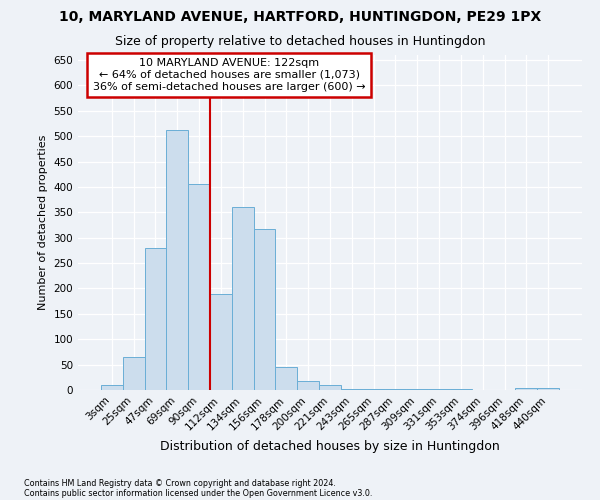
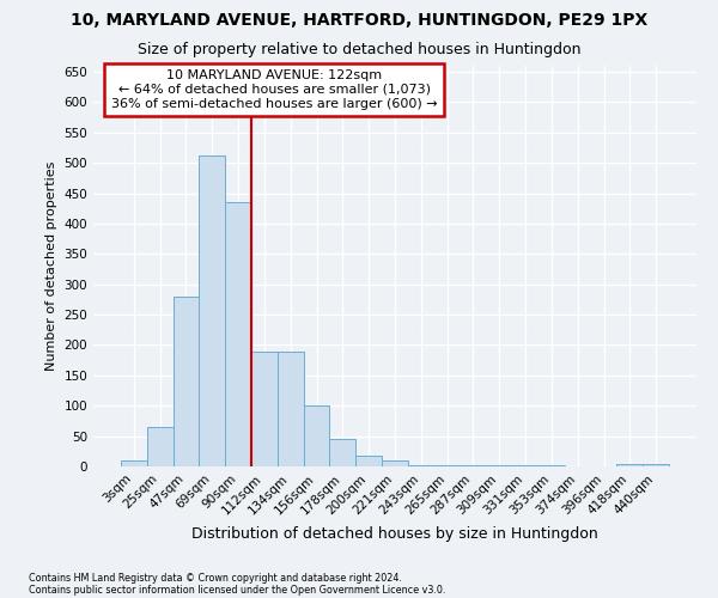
90sqm: 406 -> 435
134sqm: 360 -> 190
156sqm: 318 -> 100
